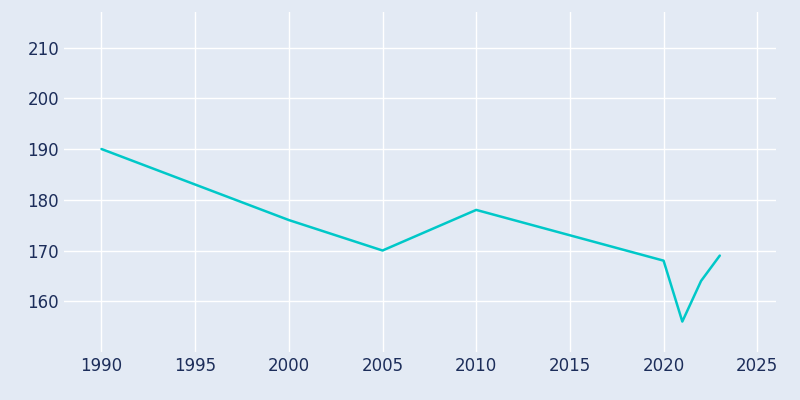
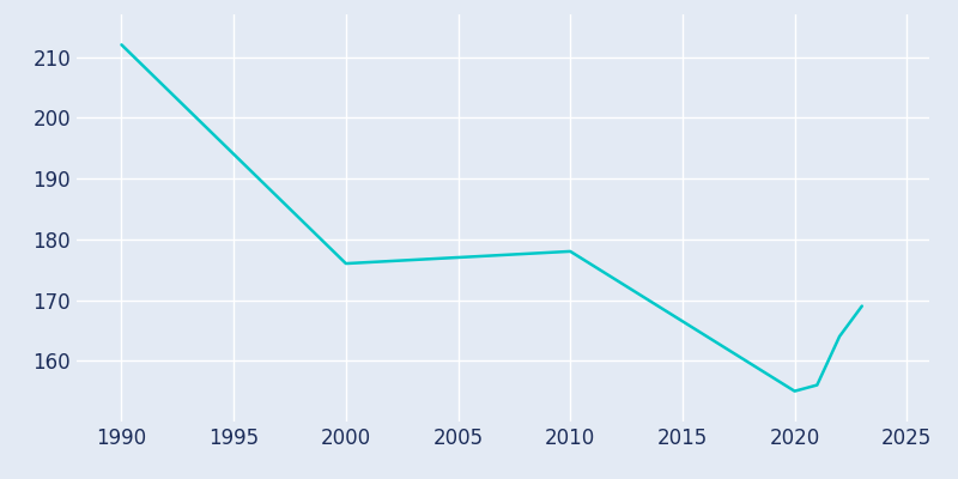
1990: 190 -> 212
2005: 170 -> 177
2020: 168 -> 155
